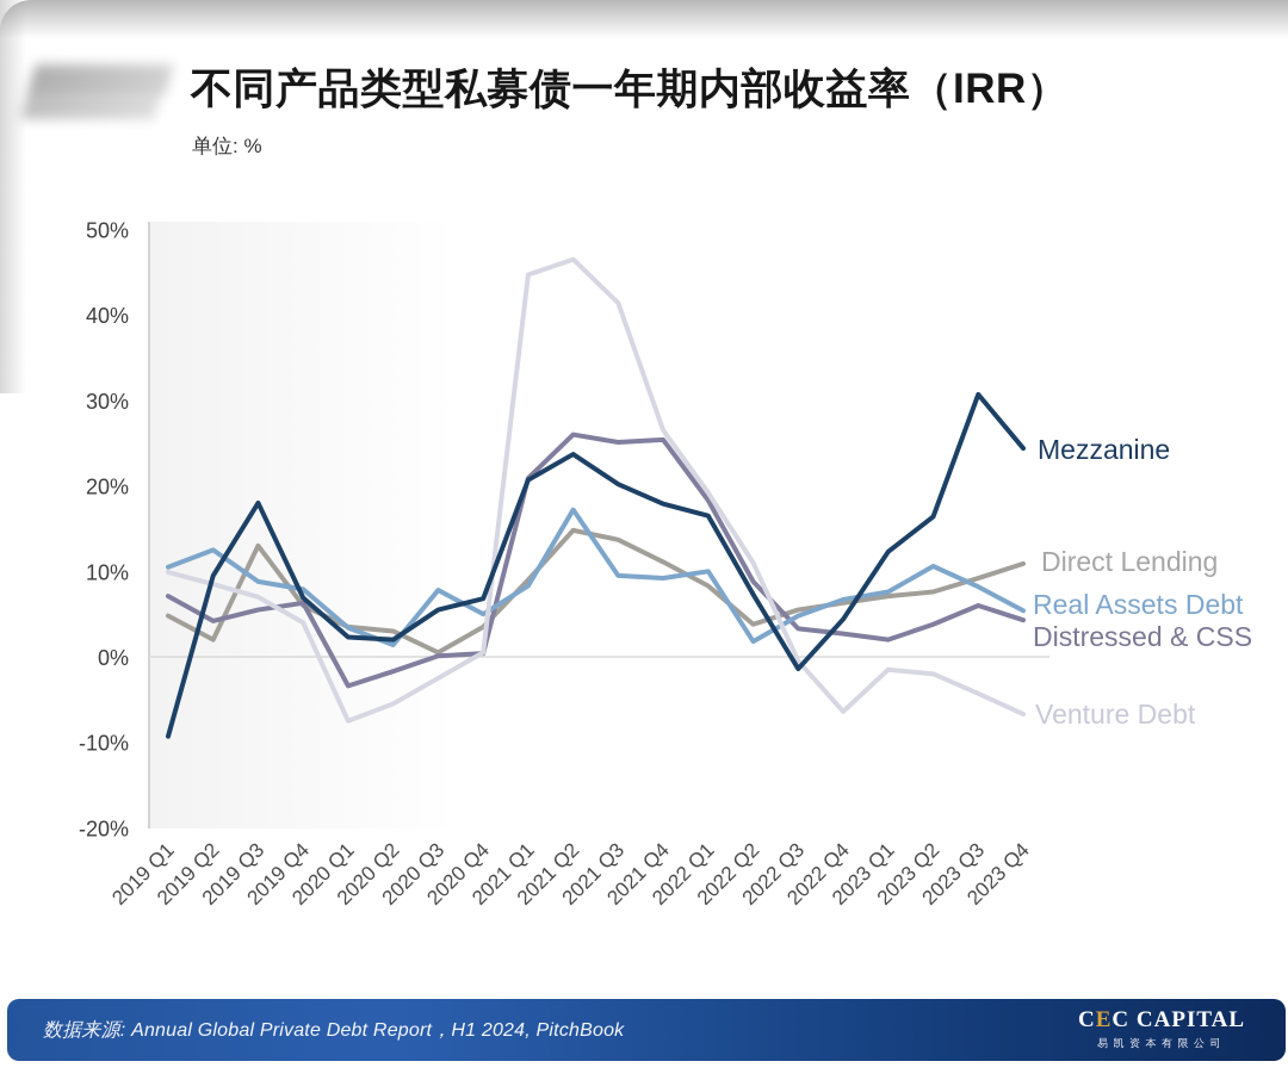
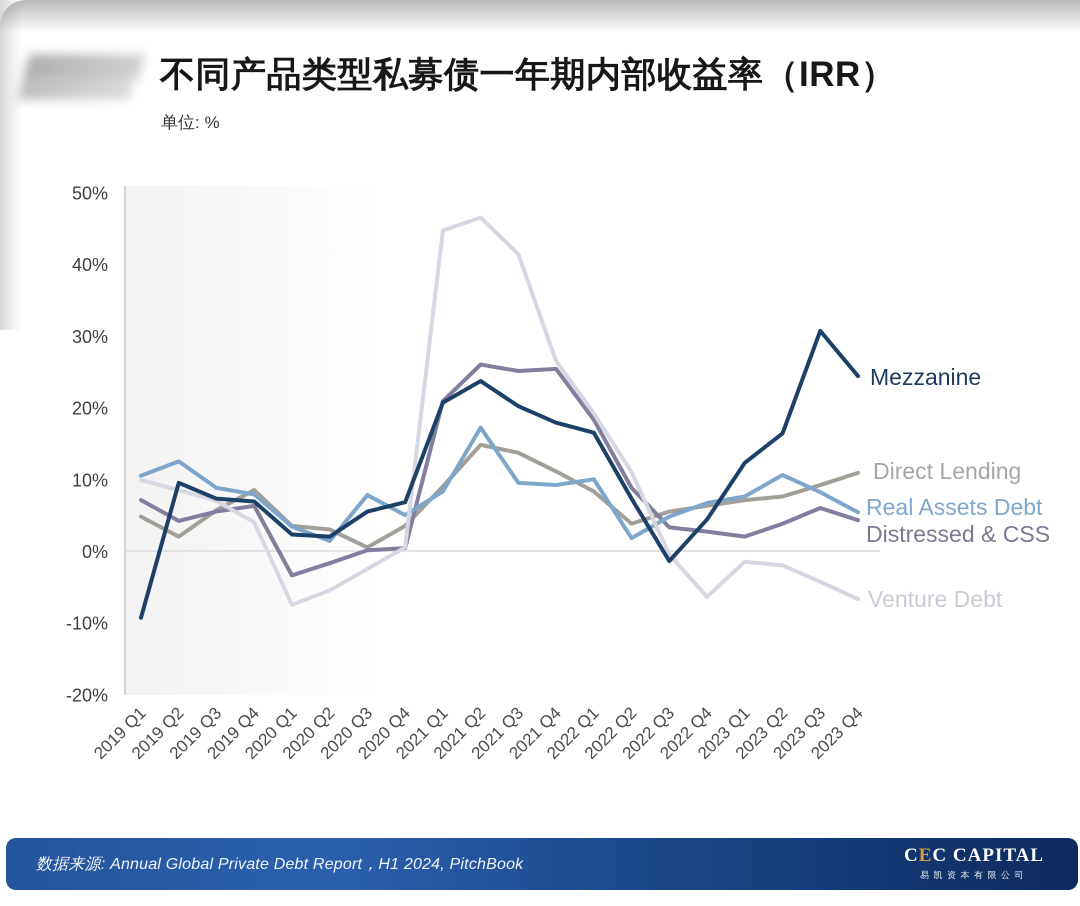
Mezzanine/2019 Q3: 18% -> 7%
Direct Lending/2019 Q3: 13% -> 6%
Direct Lending/2019 Q4: 6% -> 8%
